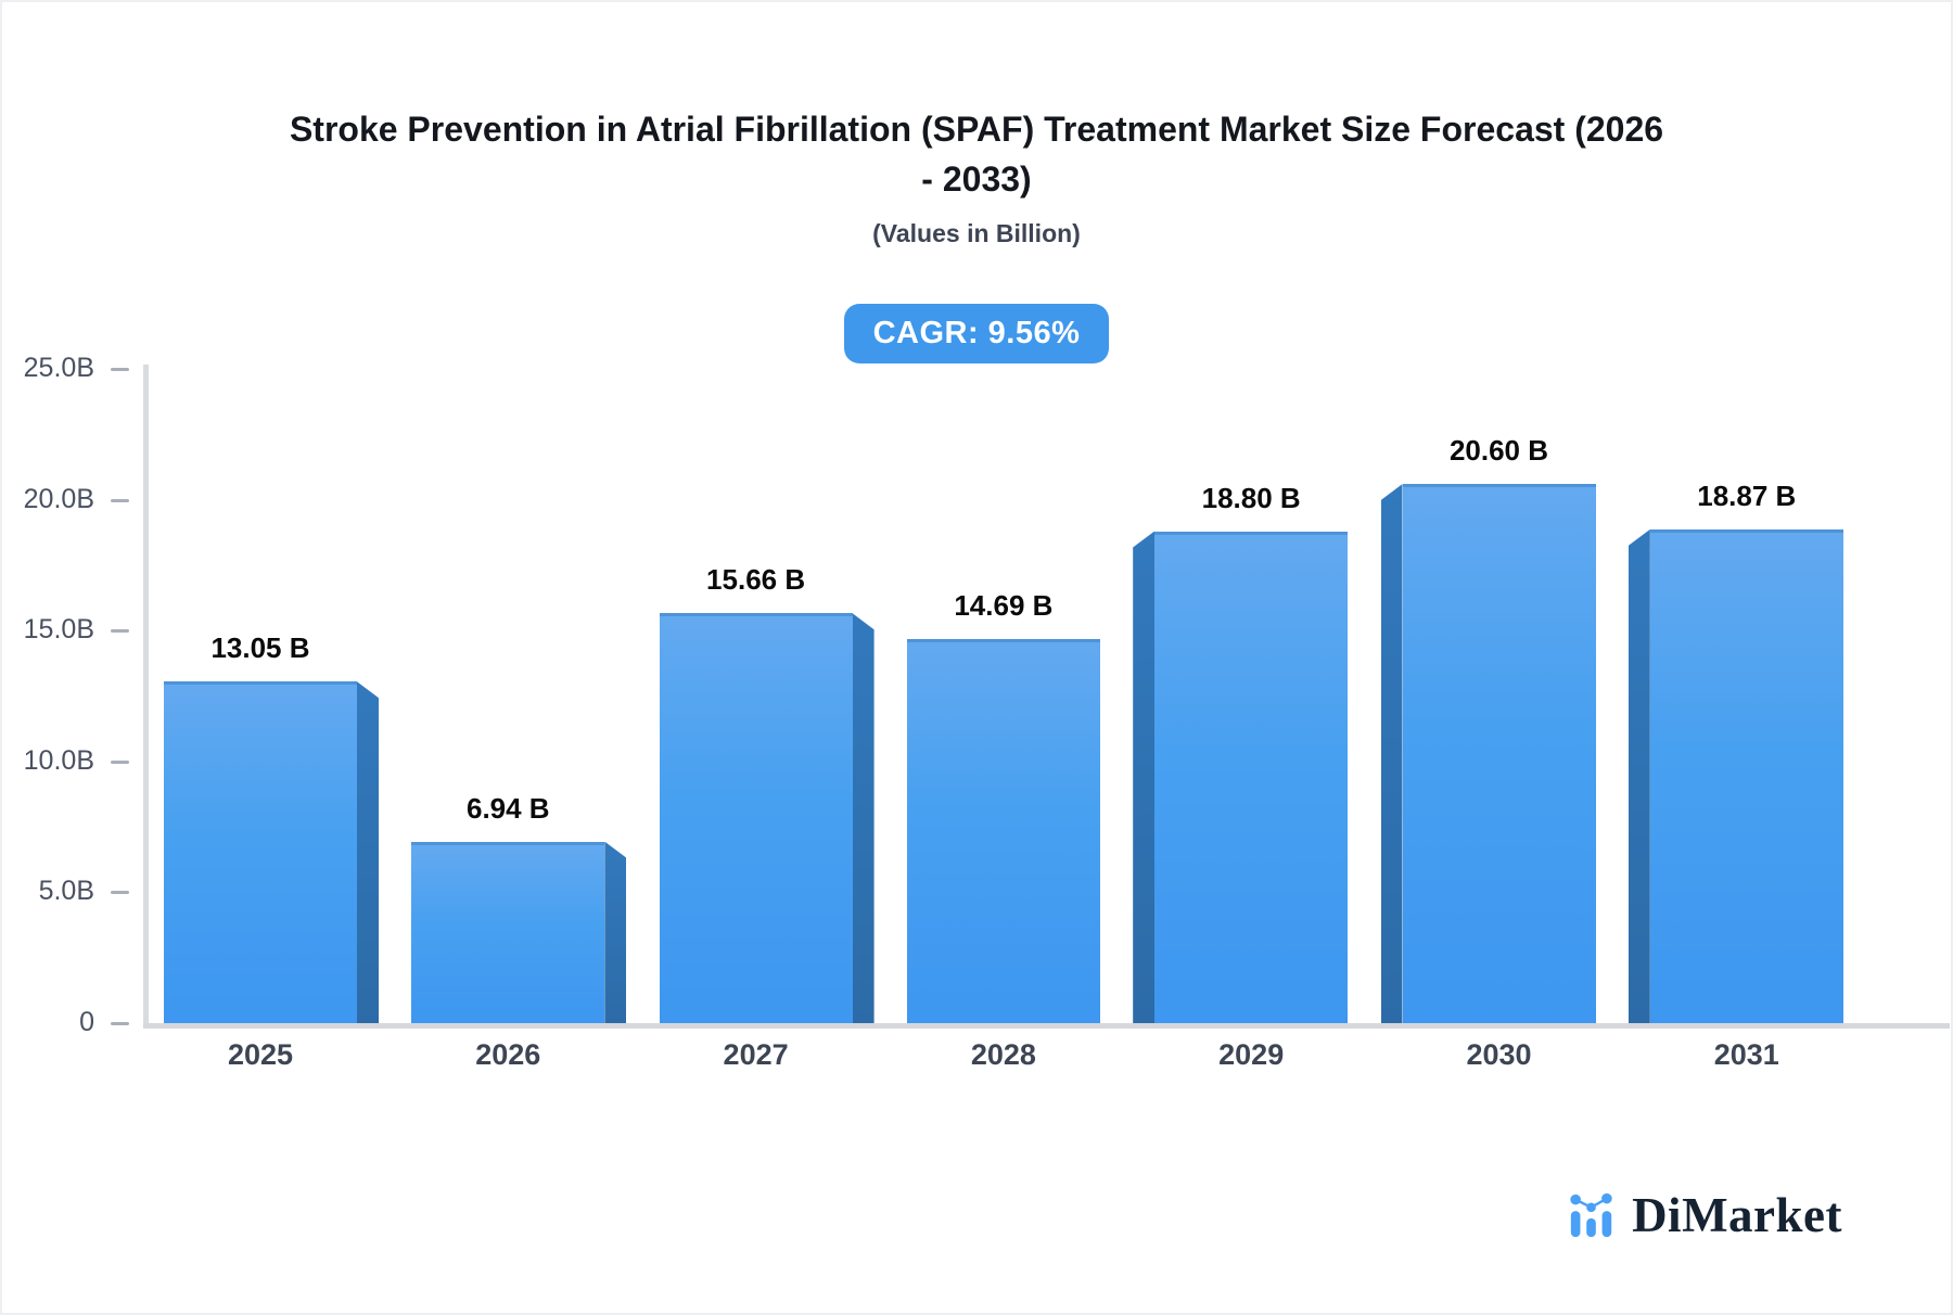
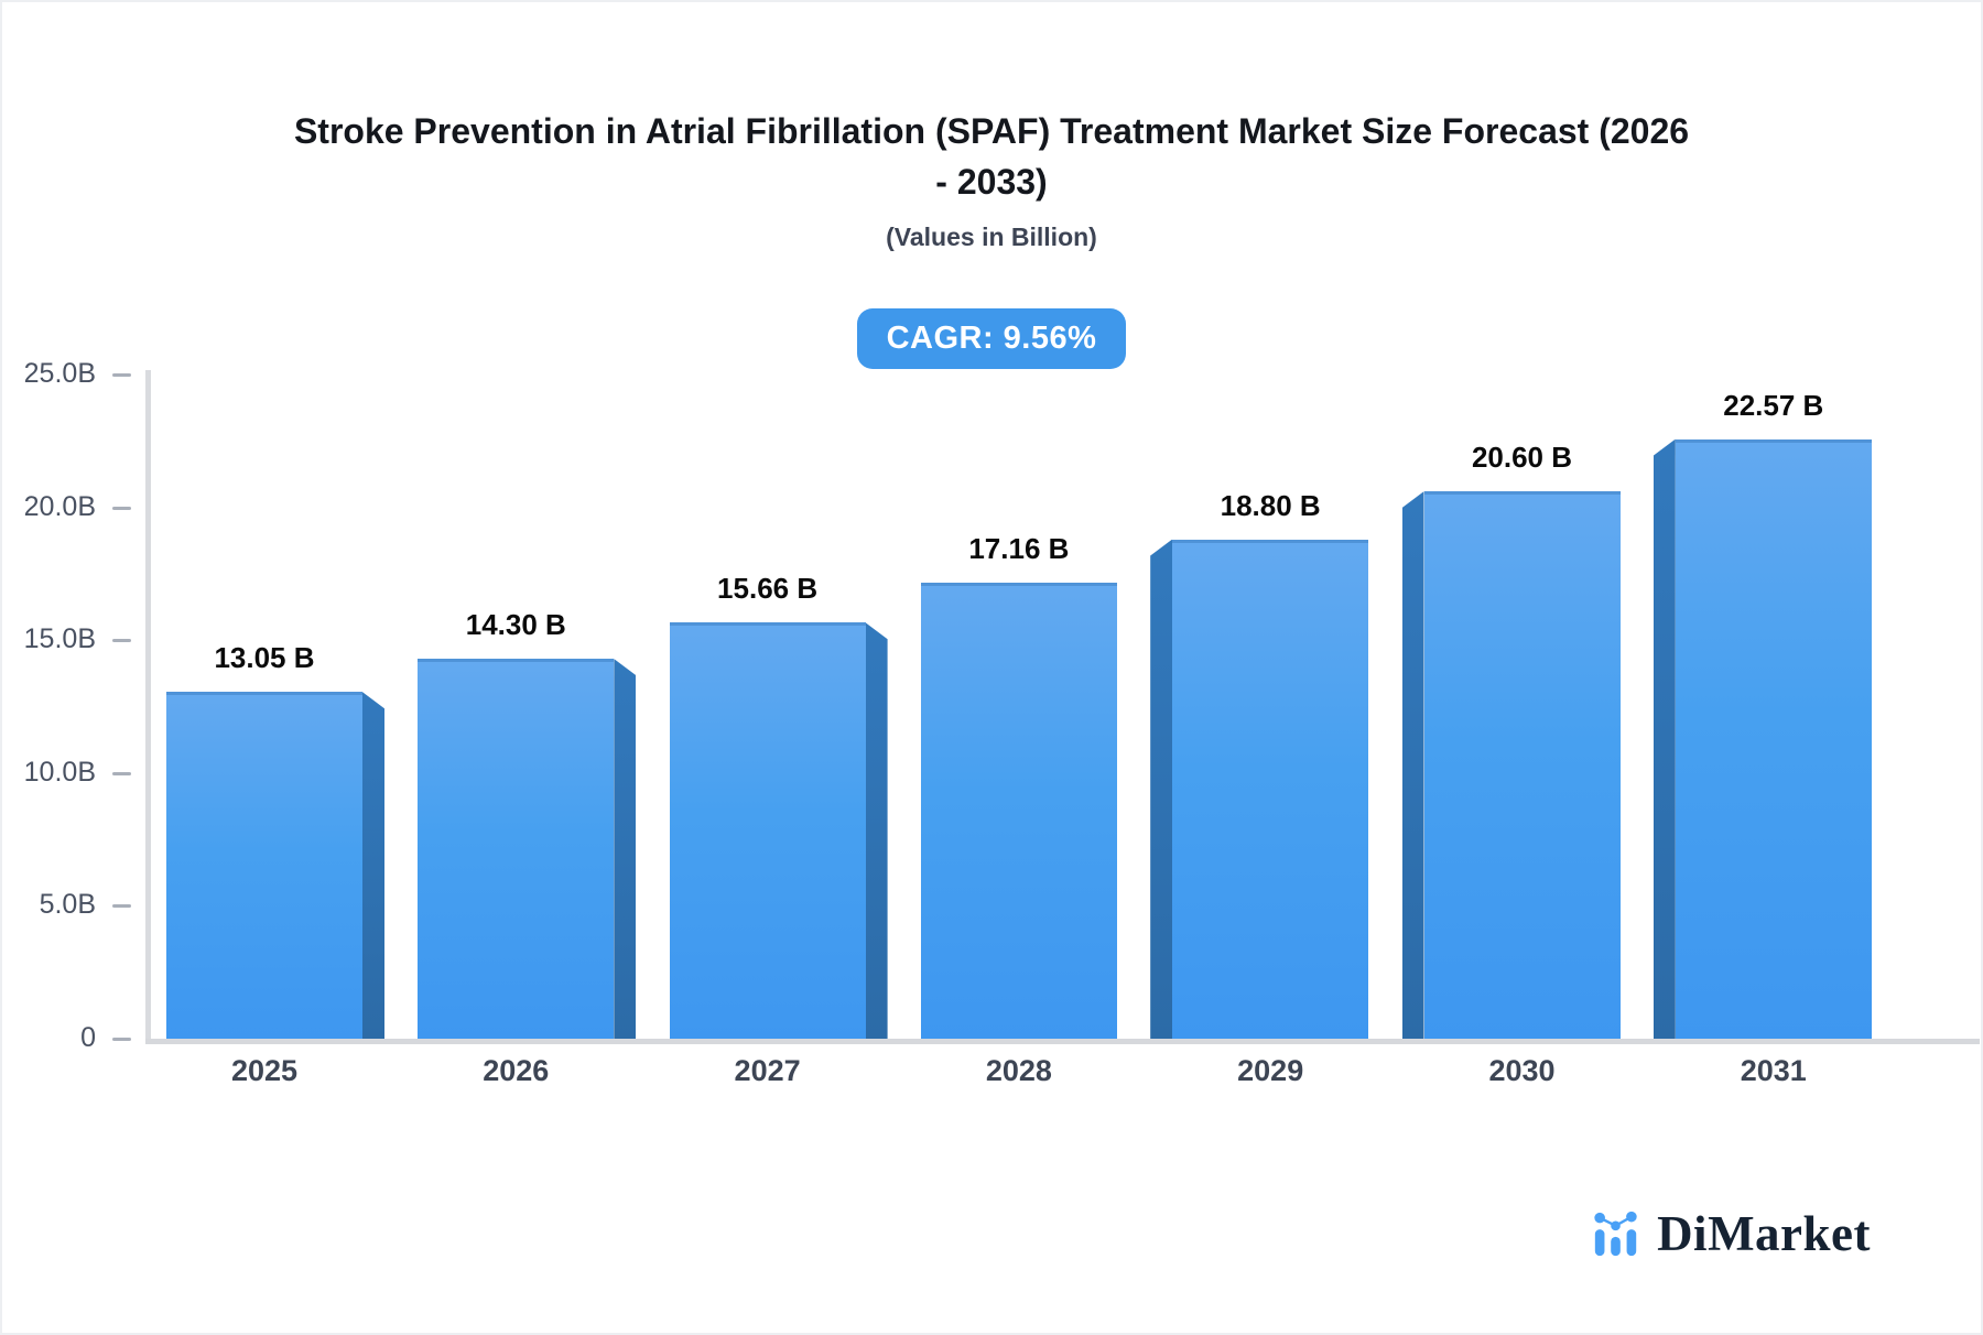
2026: 6.94 -> 14.30
2028: 14.69 -> 17.16
2031: 18.87 -> 22.57
